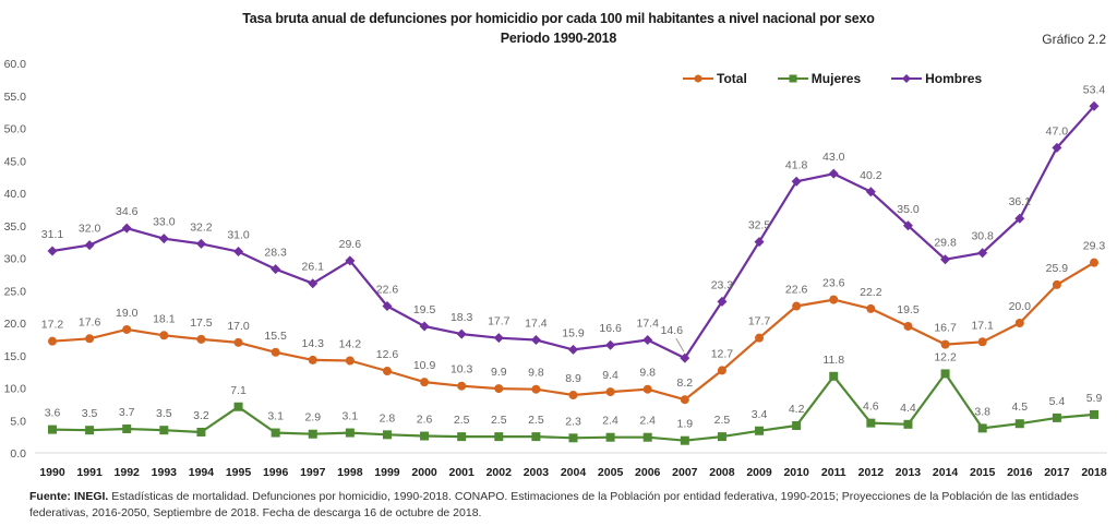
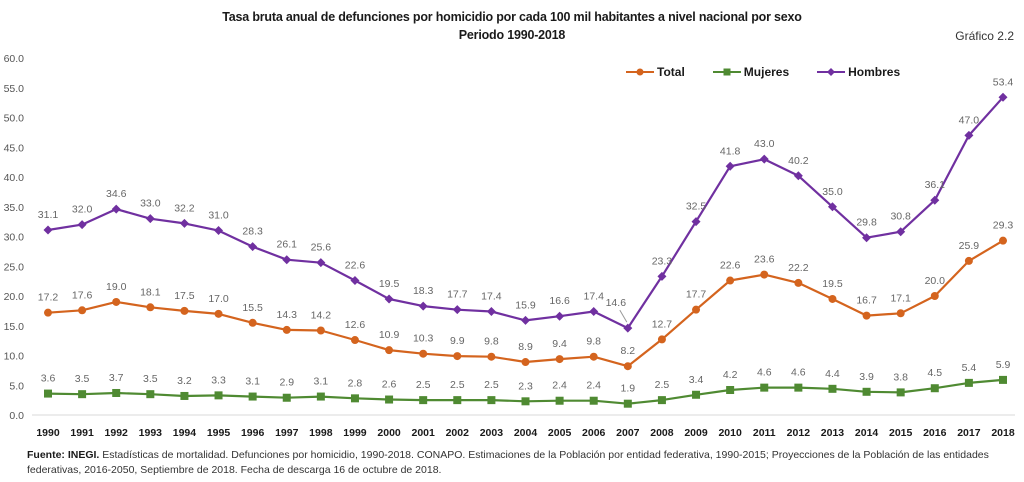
Mujeres/1995: 7.1 -> 3.3
Hombres/1998: 29.6 -> 25.6
Mujeres/2011: 11.8 -> 4.6
Mujeres/2014: 12.2 -> 3.9
